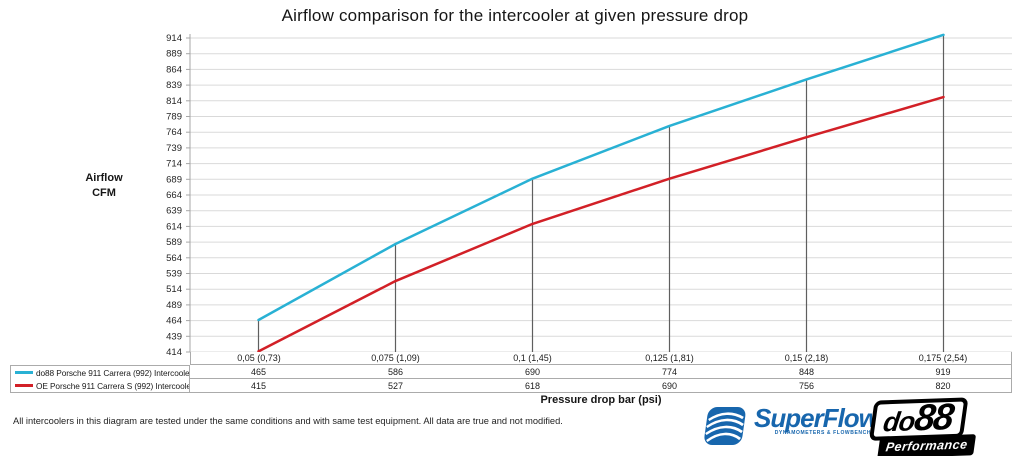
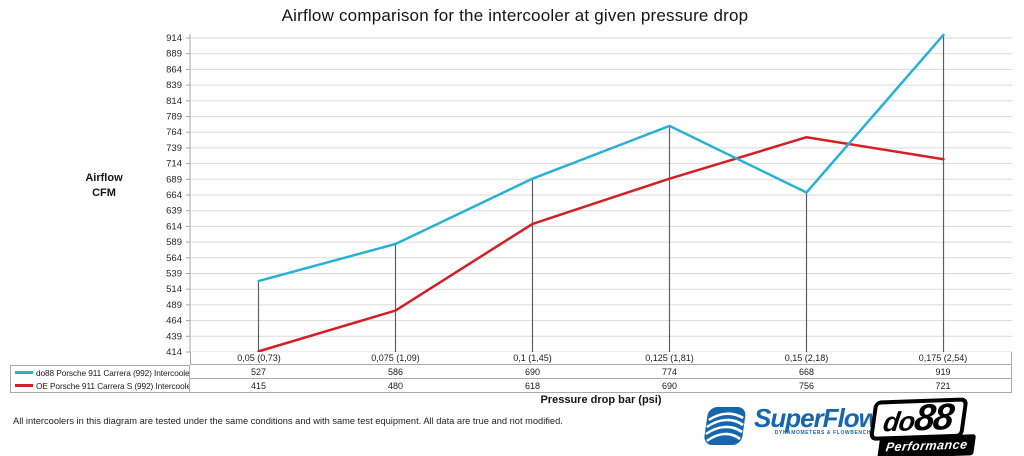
do88 Porsche 911 Carrera (992) Intercooler/0,05 (0,73): 465 -> 527
OE Porsche 911 Carrera S (992) Intercooler/0,075 (1,09): 527 -> 480
do88 Porsche 911 Carrera (992) Intercooler/0,15 (2,18): 848 -> 668
OE Porsche 911 Carrera S (992) Intercooler/0,175 (2,54): 820 -> 721
